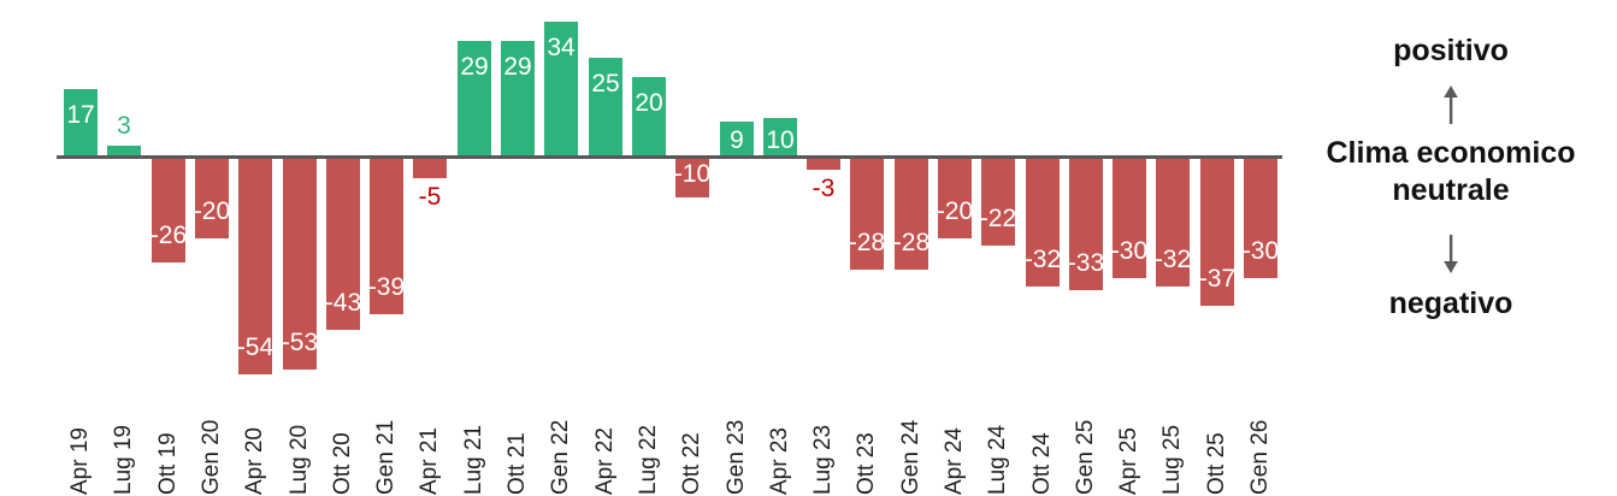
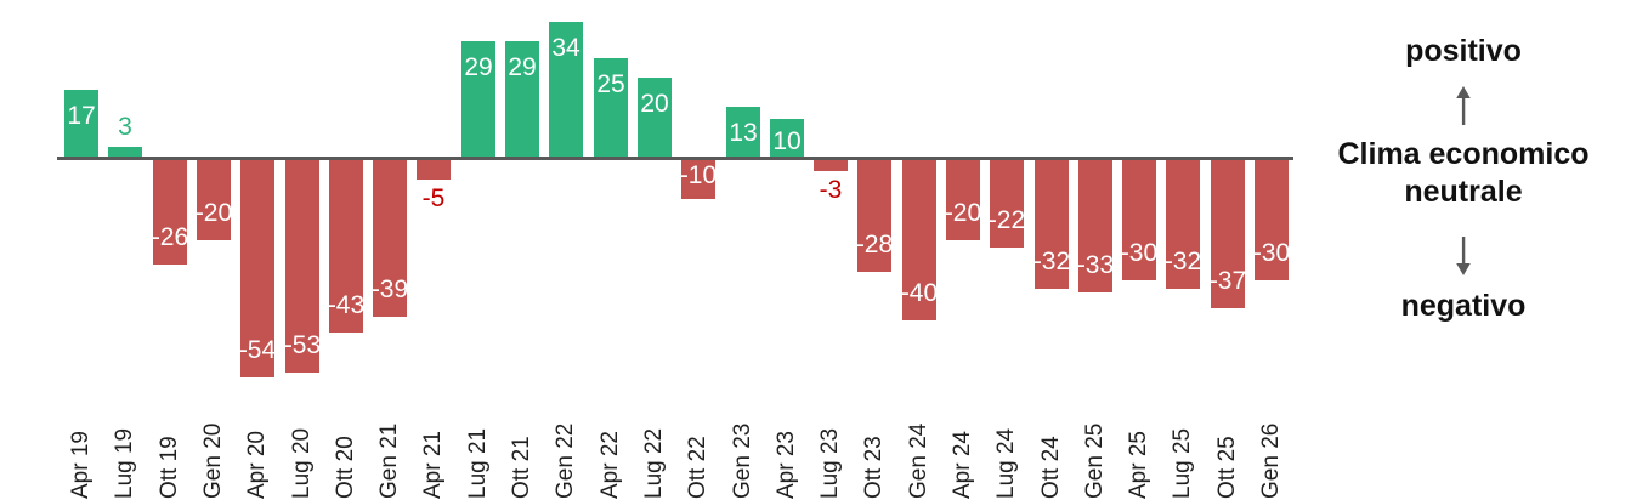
Gen 23: 9 -> 13
Gen 24: -28 -> -40
